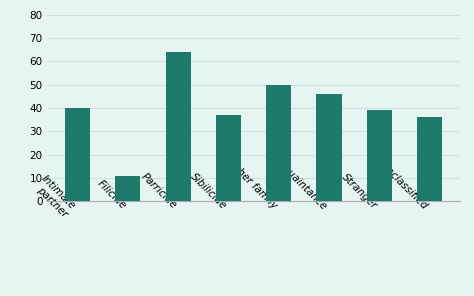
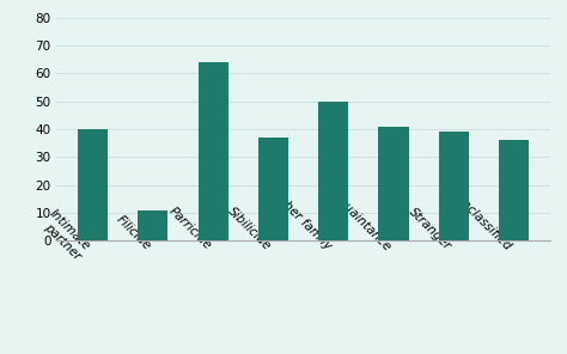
Acquaintance: 46 -> 41
